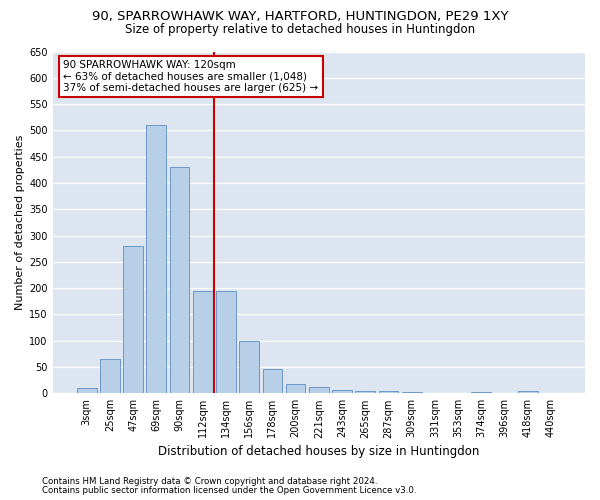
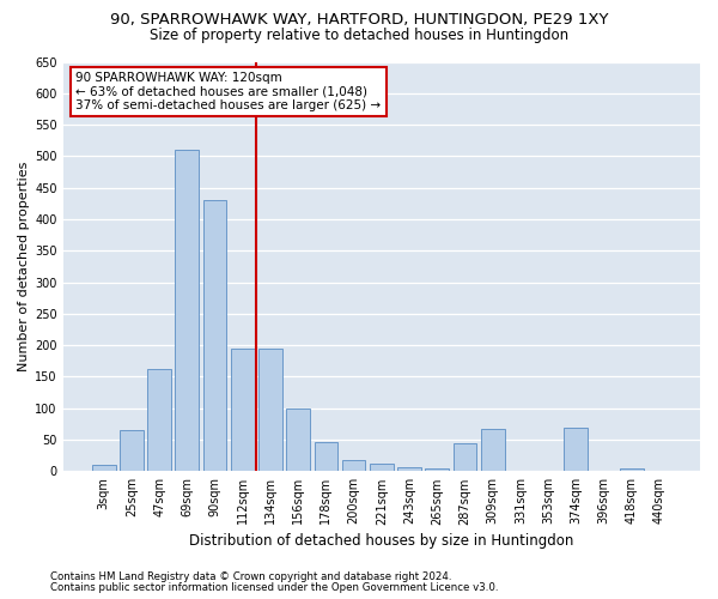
47sqm: 280 -> 162
287sqm: 5 -> 44
309sqm: 3 -> 68
374sqm: 3 -> 70
